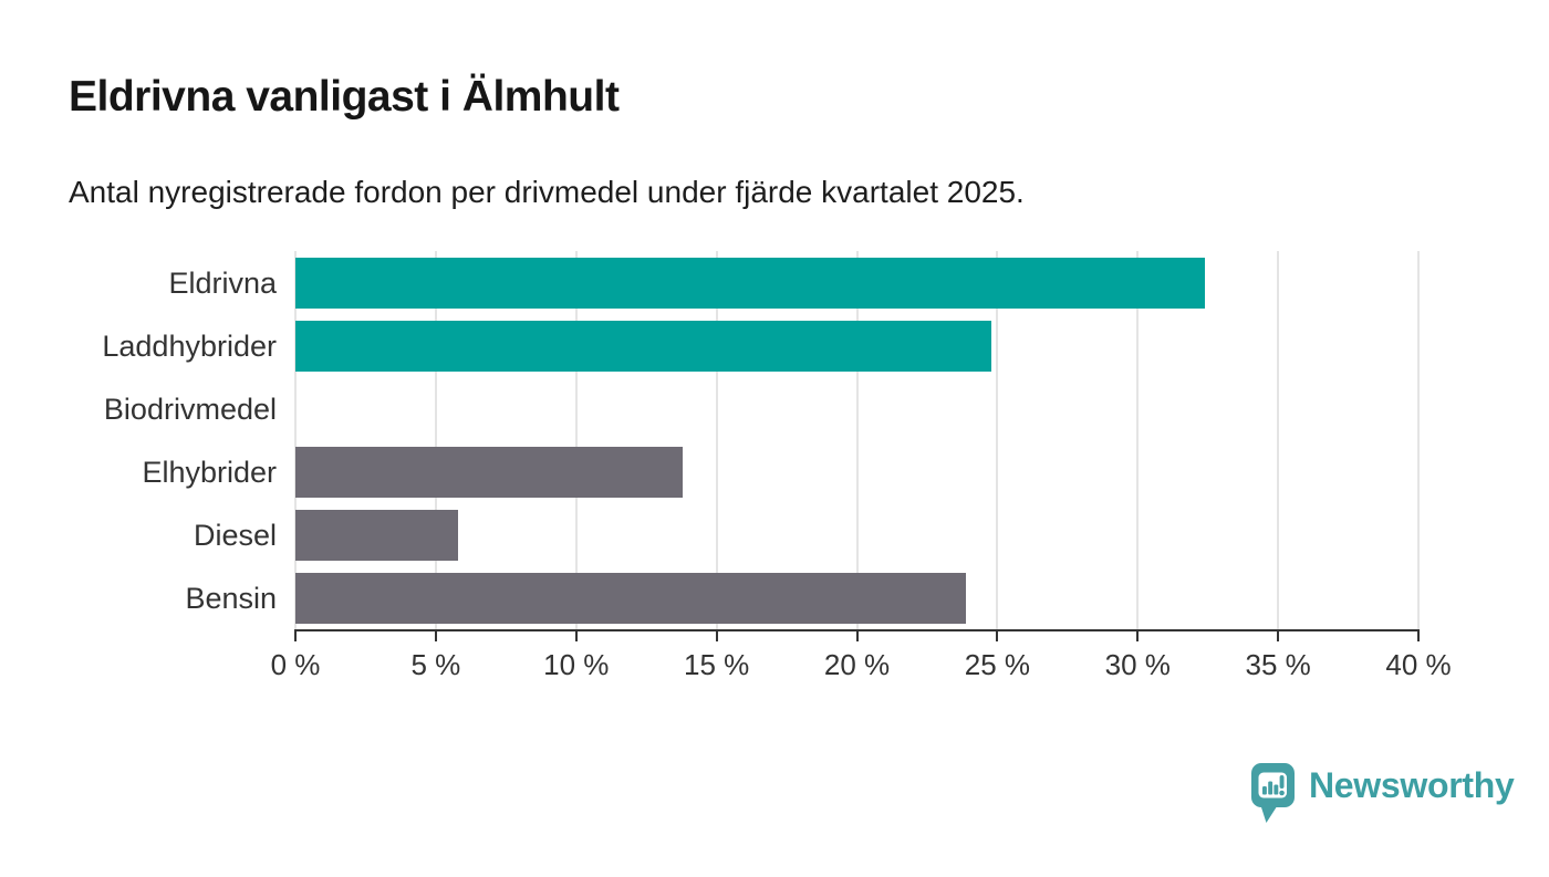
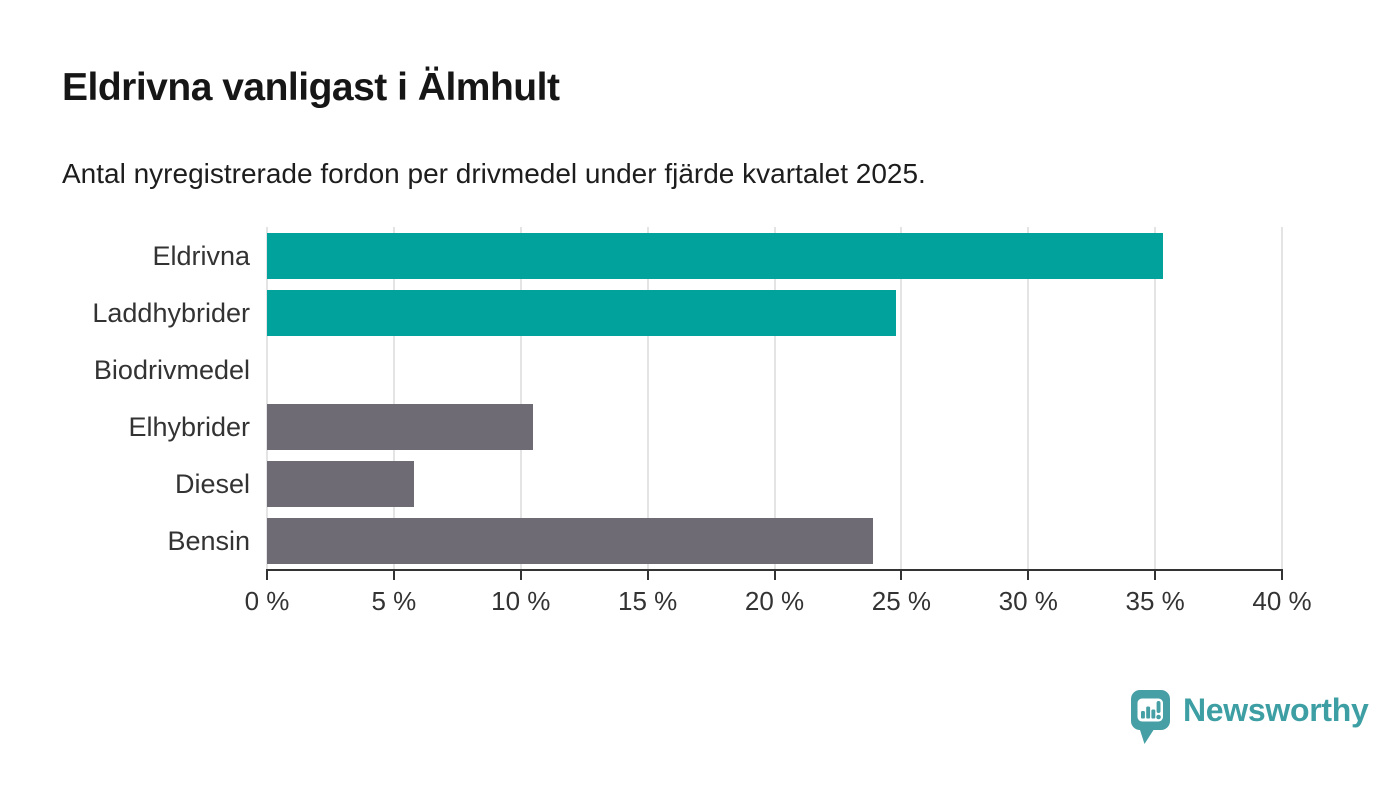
Eldrivna: 32.4% -> 35.3%
Elhybrider: 13.8% -> 10.5%
